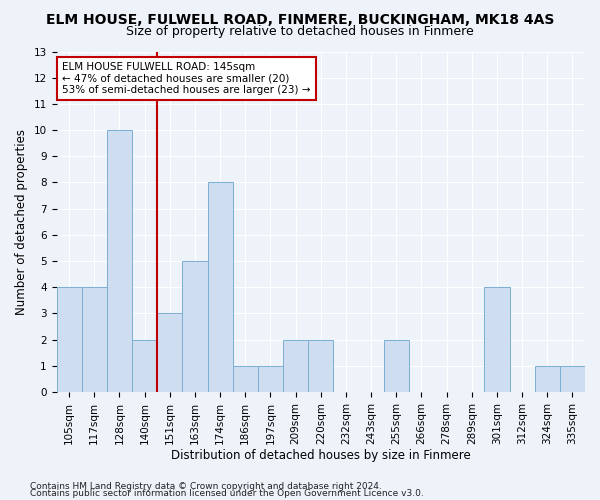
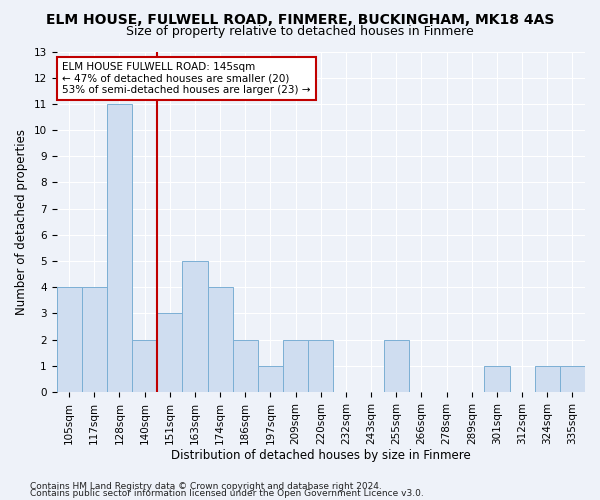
128sqm: 10 -> 11
174sqm: 8 -> 4
186sqm: 1 -> 2
301sqm: 4 -> 1
